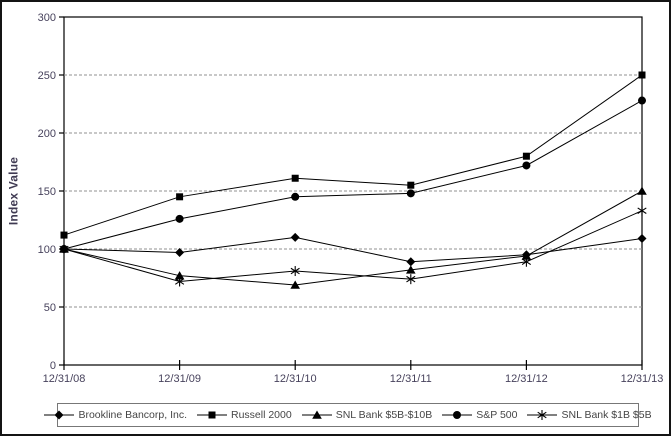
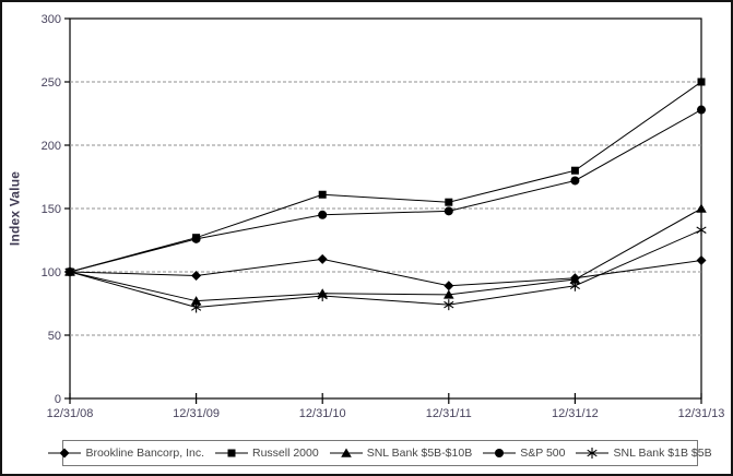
Russell 2000/12/31/08: 112 -> 100
Russell 2000/12/31/09: 145 -> 127
SNL Bank $5B-$10B/12/31/10: 69 -> 83
